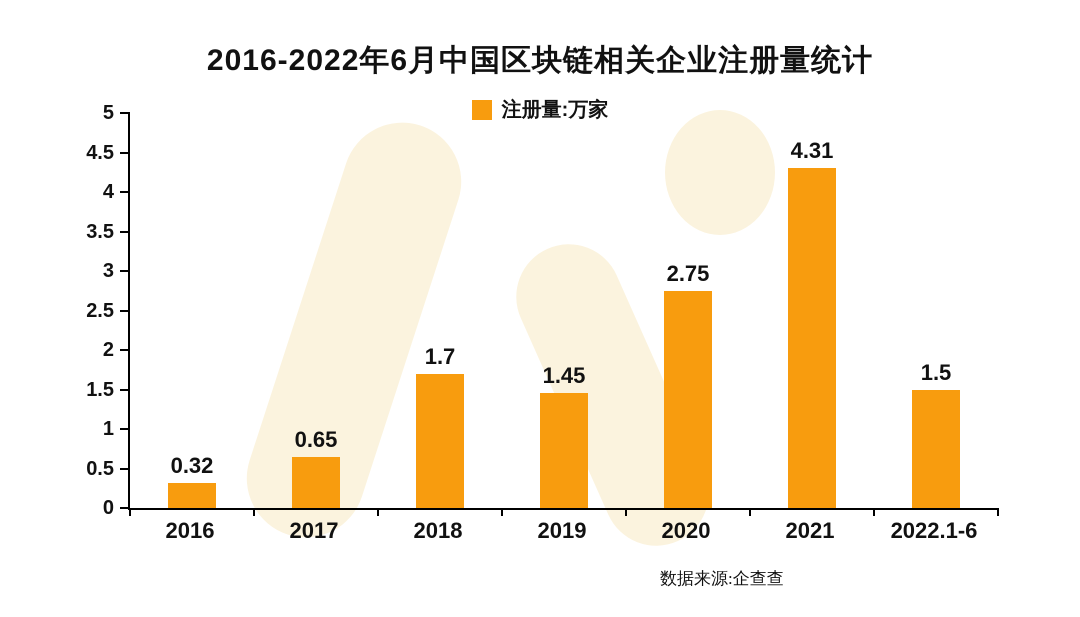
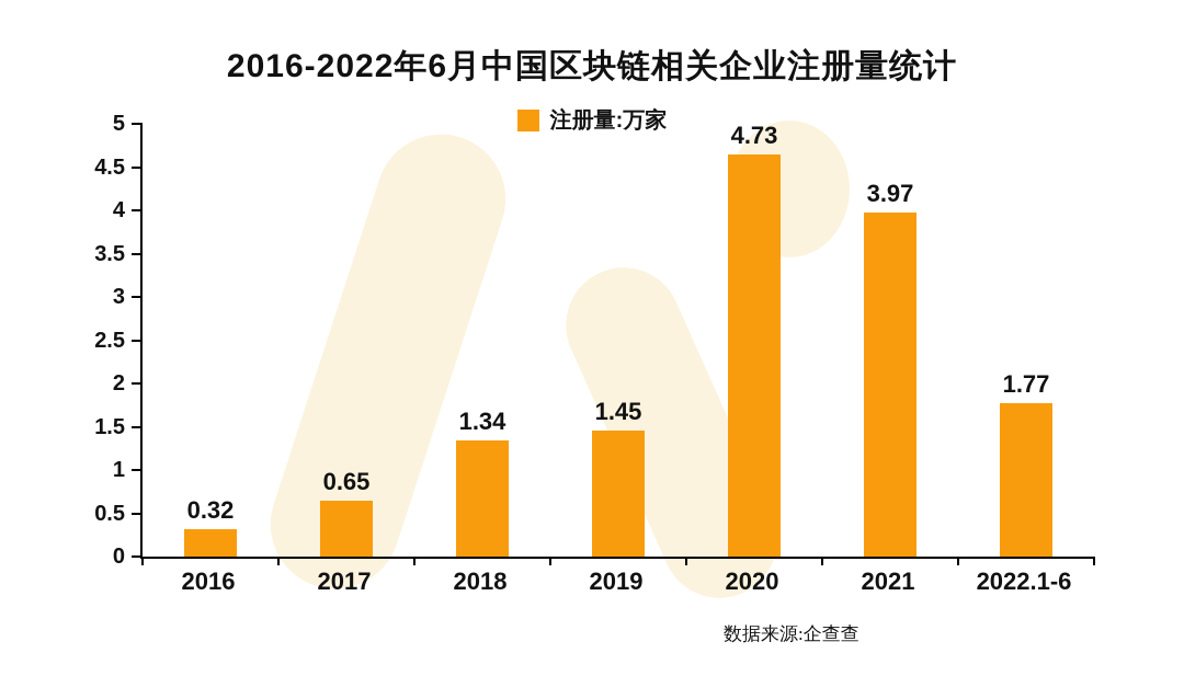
2018: 1.7 -> 1.34
2020: 2.75 -> 4.73
2021: 4.31 -> 3.97
2022.1-6: 1.5 -> 1.77
